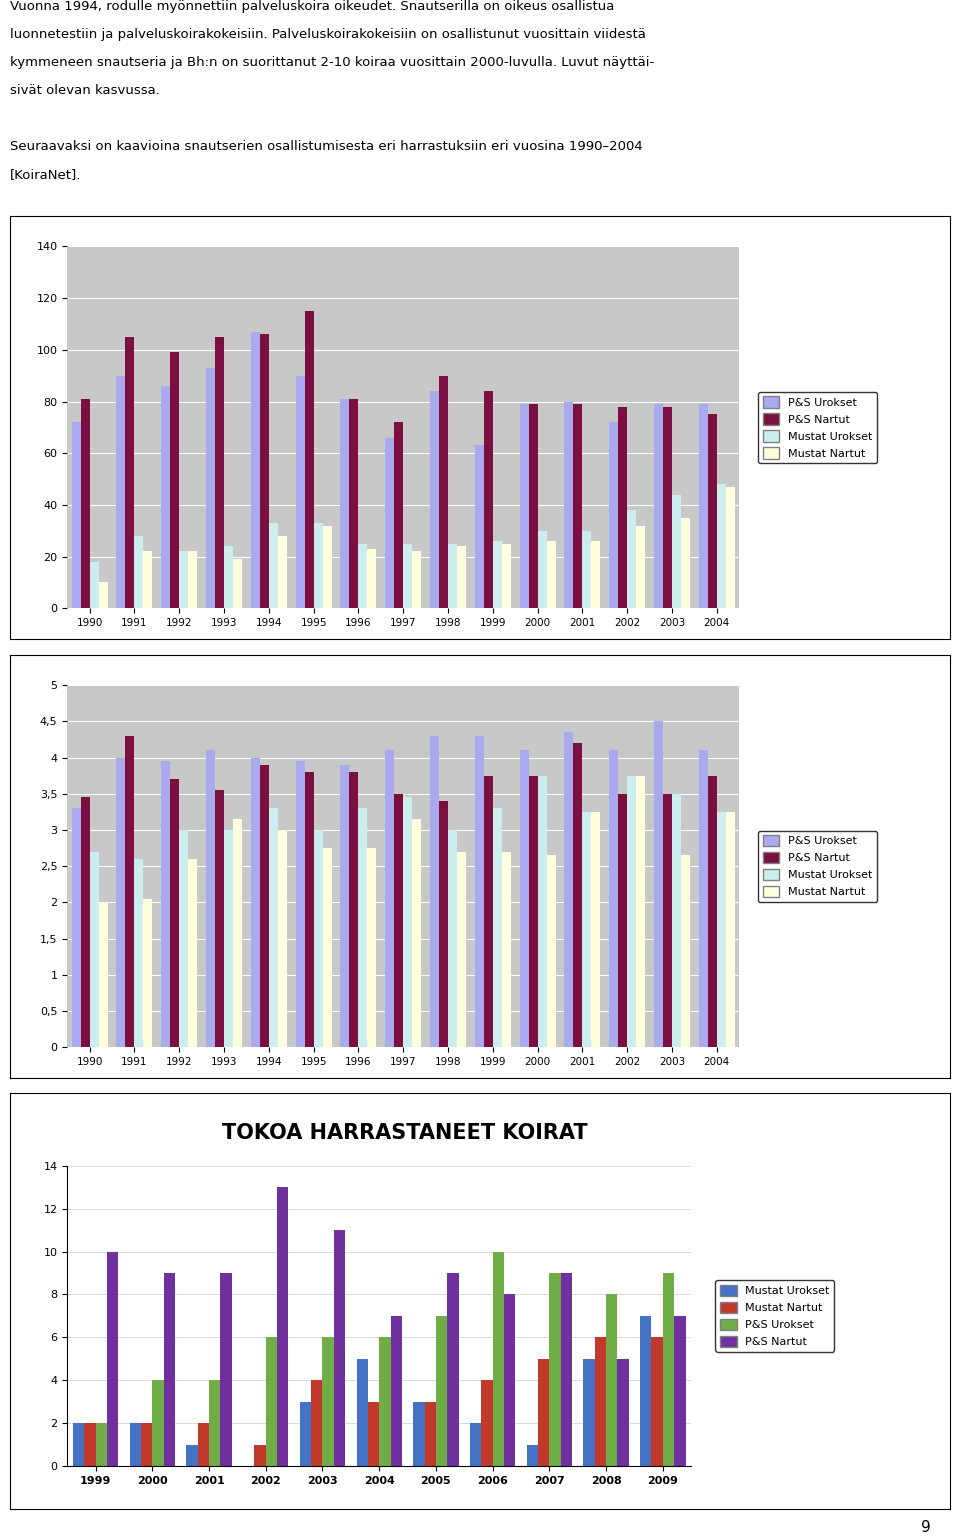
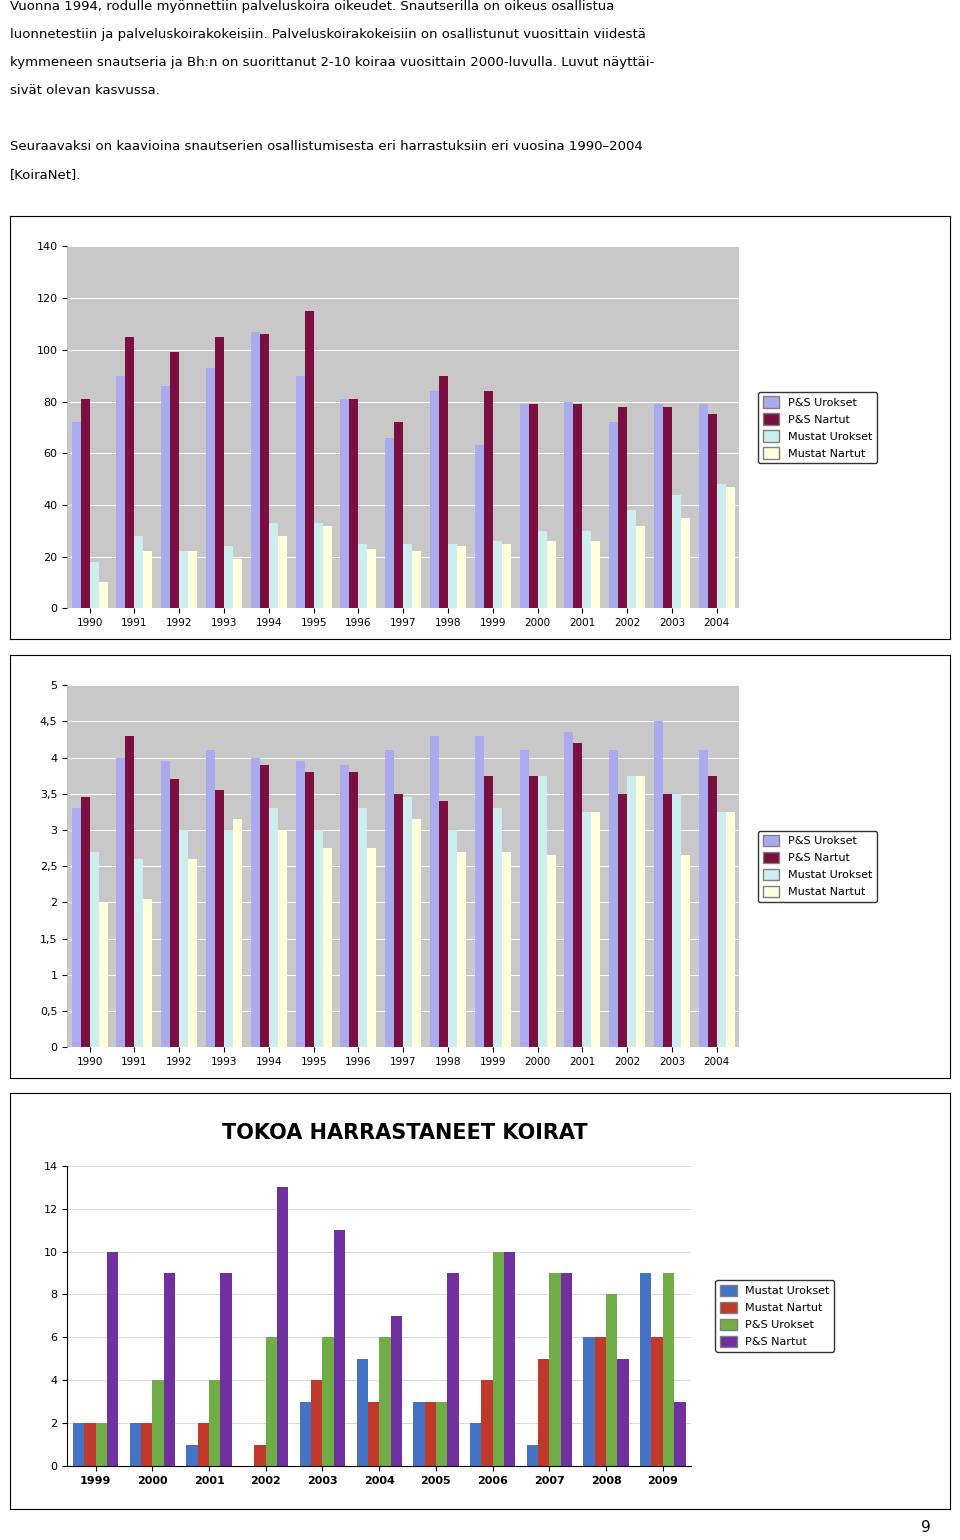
P&S Urokset/2005: 7 -> 3
P&S Nartut/2006: 8 -> 10
Mustat Urokset/2008: 5 -> 6
Mustat Urokset/2009: 7 -> 9
P&S Nartut/2009: 7 -> 3
